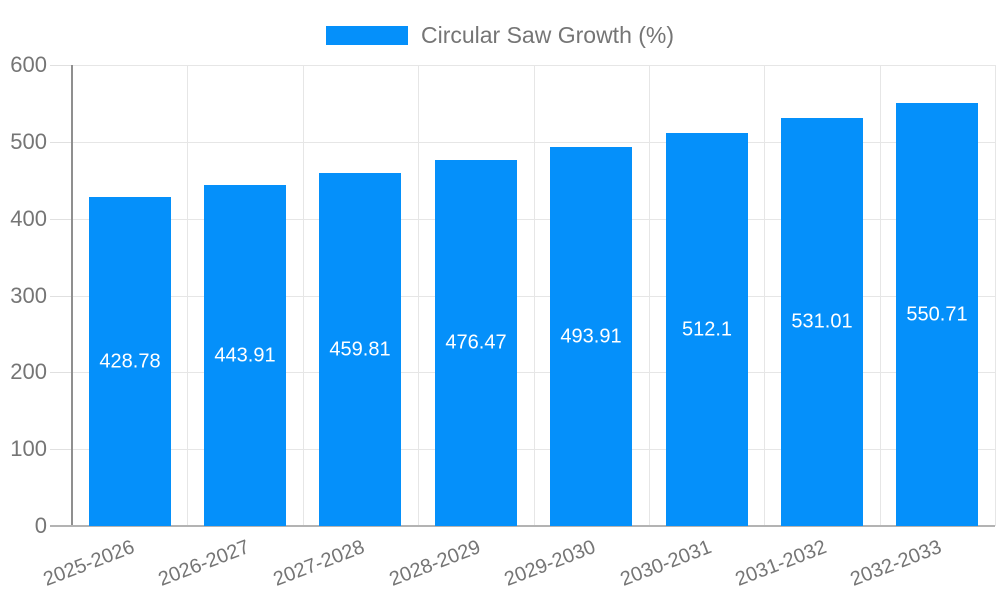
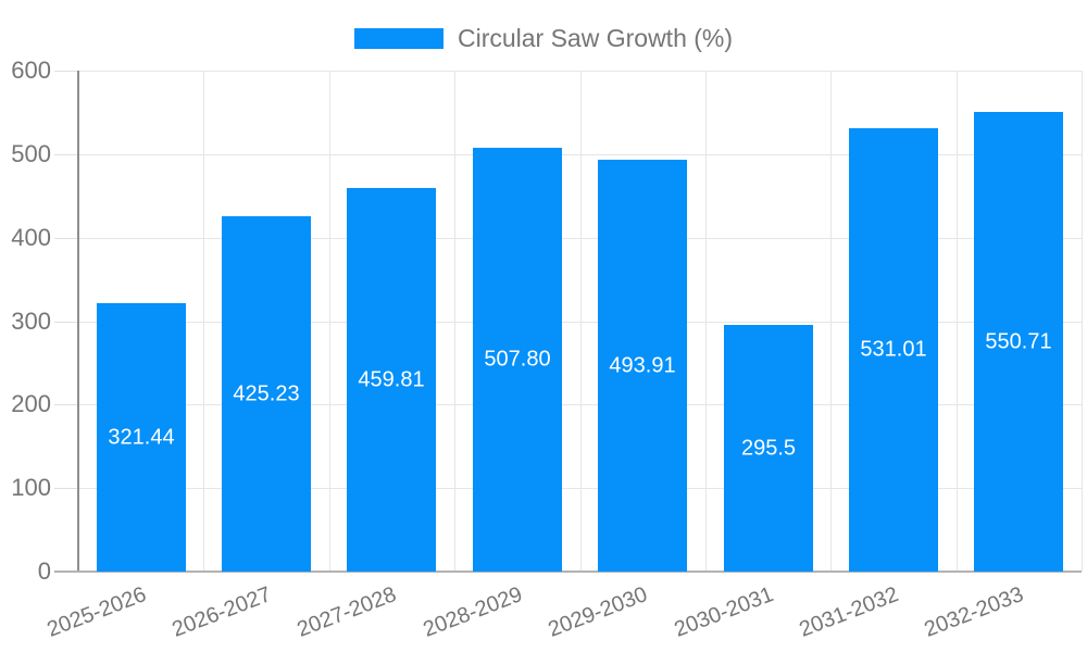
2025-2026: 428.78 -> 321.44
2026-2027: 443.91 -> 425.23
2028-2029: 476.47 -> 507.80
2030-2031: 512.1 -> 295.5
